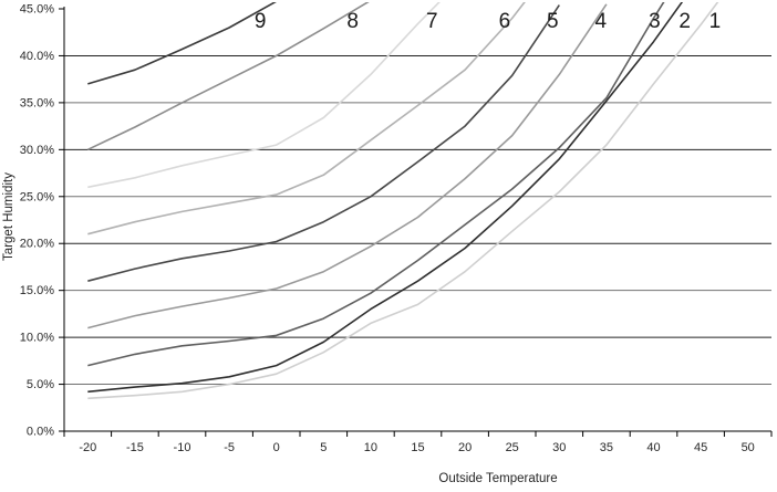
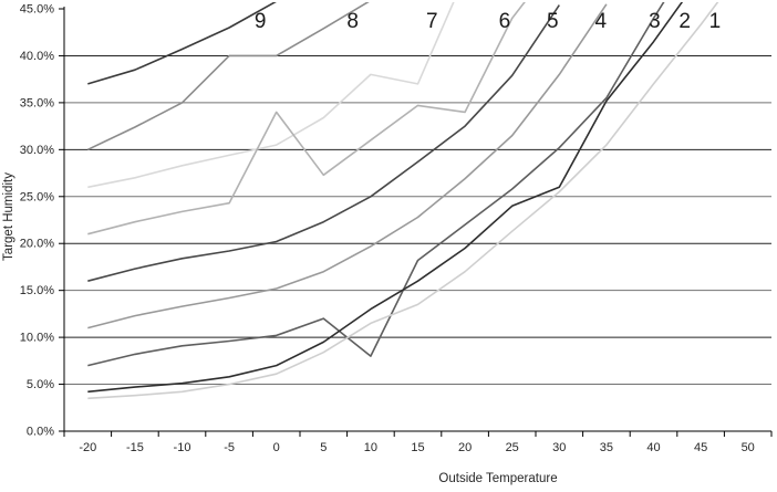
8/-5: 38% -> 40%
6/0: 25% -> 34%
3/10: 15% -> 8%
7/15: 43% -> 37%
6/20: 38% -> 34%
2/30: 29% -> 26%
